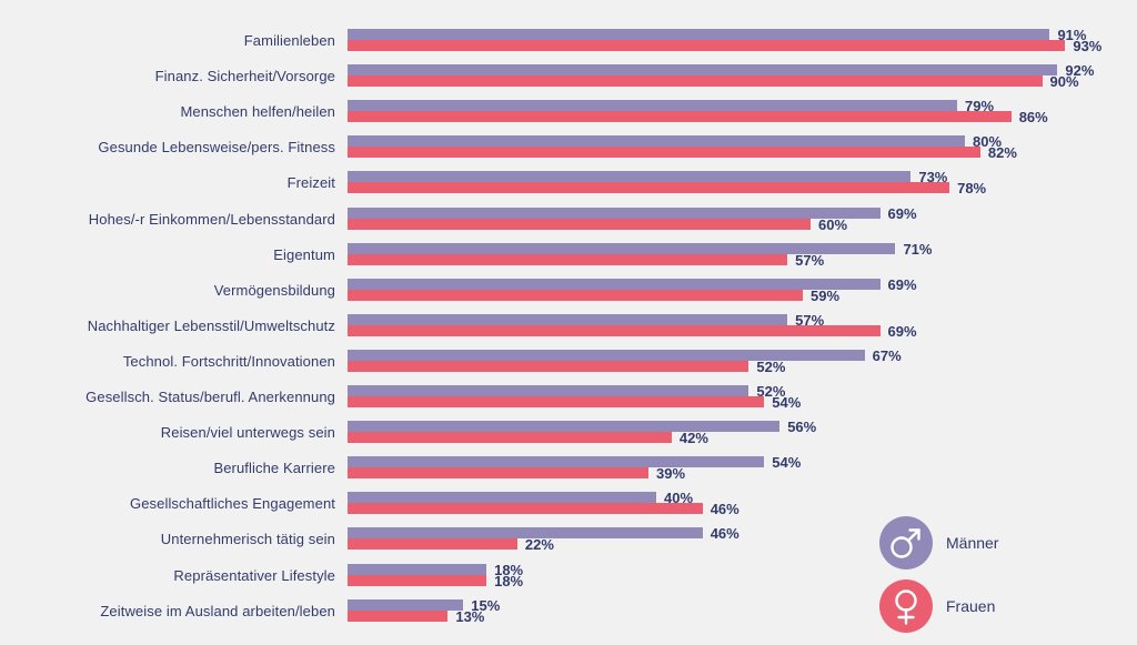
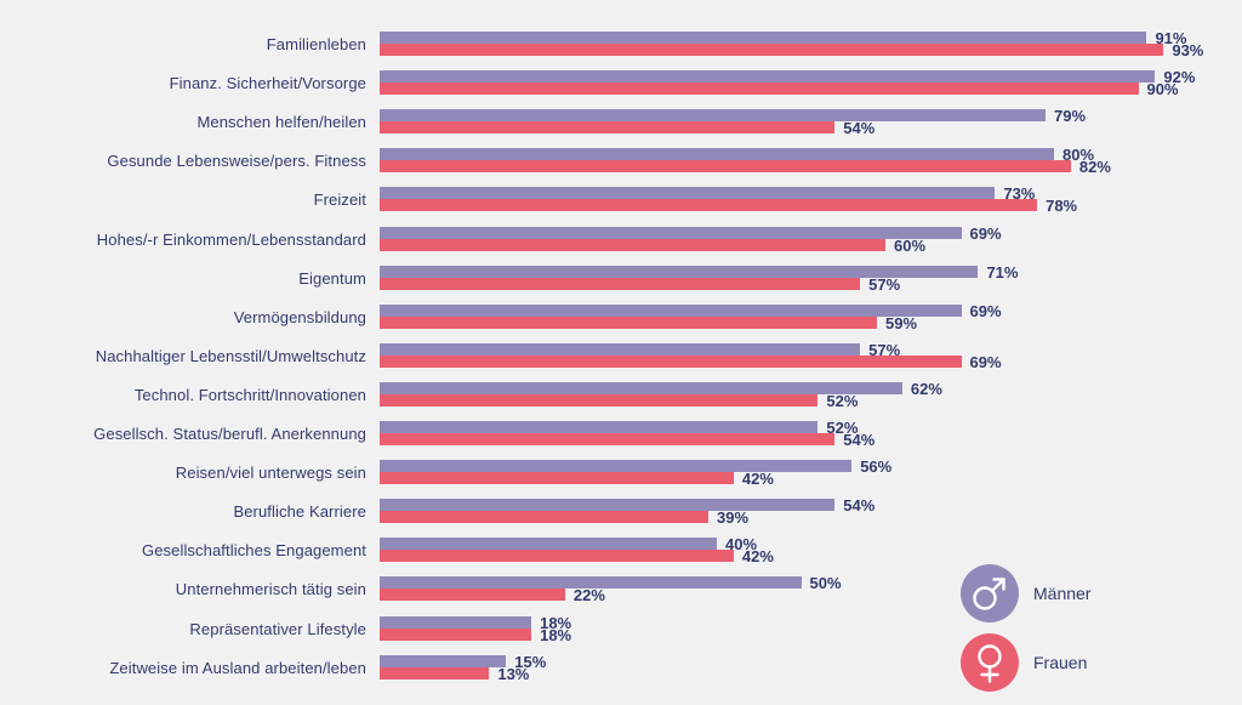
Frauen/Menschen helfen/heilen: 86% -> 54%
Männer/Technol. Fortschritt/Innovationen: 67% -> 62%
Frauen/Gesellschaftliches Engagement: 46% -> 42%
Männer/Unternehmerisch tätig sein: 46% -> 50%
